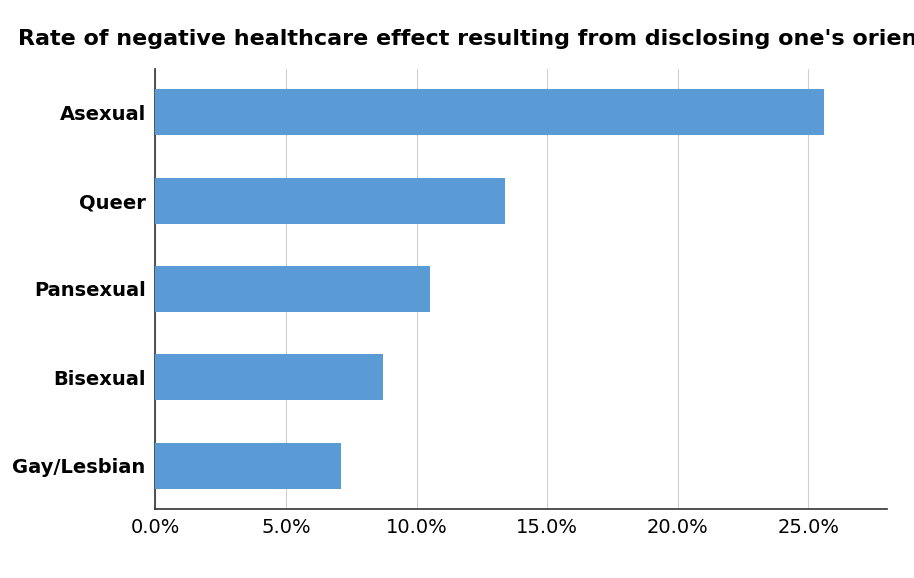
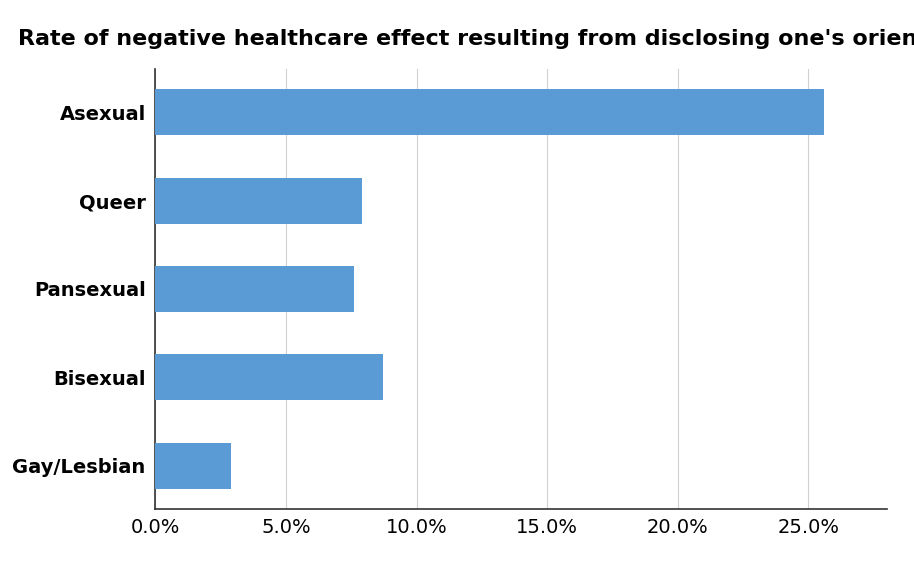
Queer: 13.4% -> 7.9%
Pansexual: 10.5% -> 7.6%
Gay/Lesbian: 7.1% -> 2.9%
